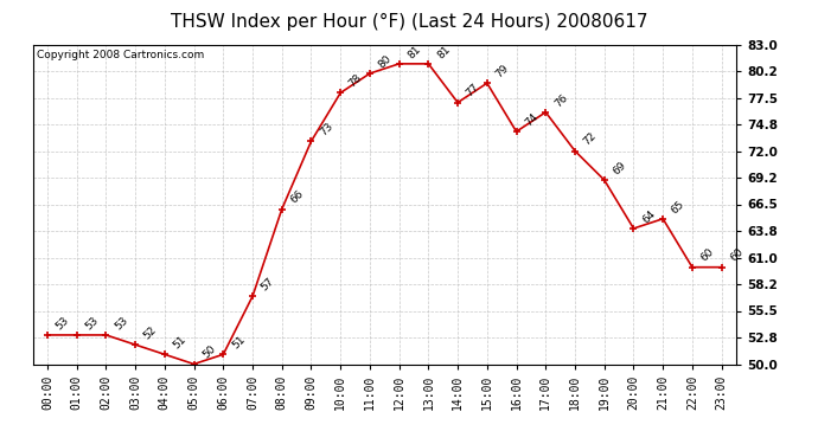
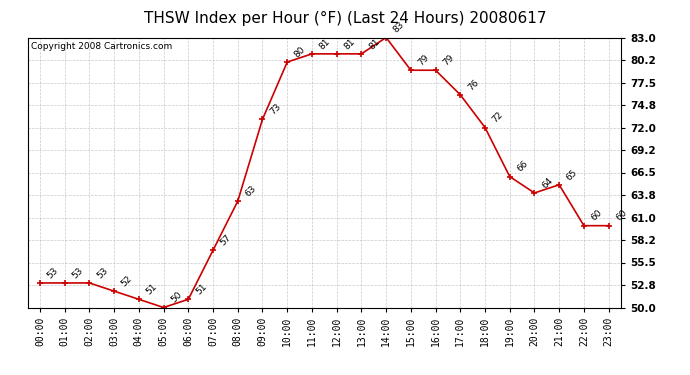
08:00: 66 -> 63
10:00: 78 -> 80
11:00: 80 -> 81
14:00: 77 -> 83
16:00: 74 -> 79
19:00: 69 -> 66
